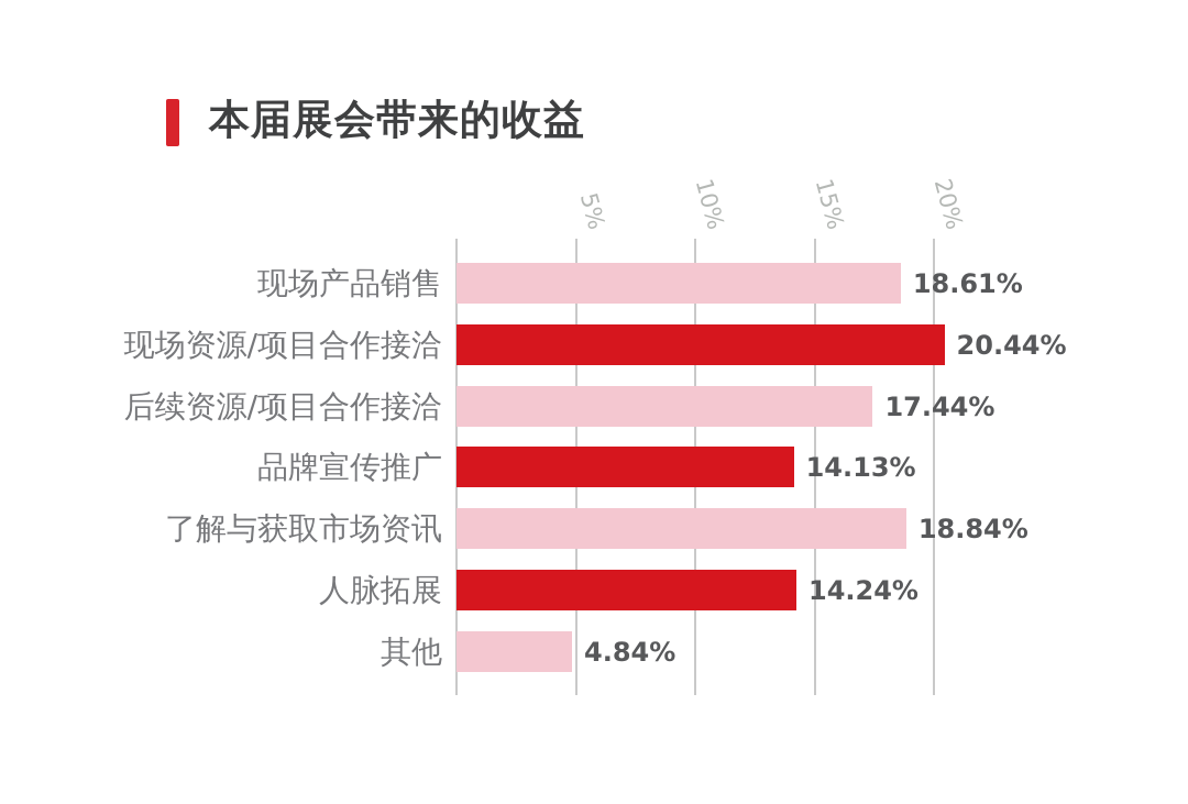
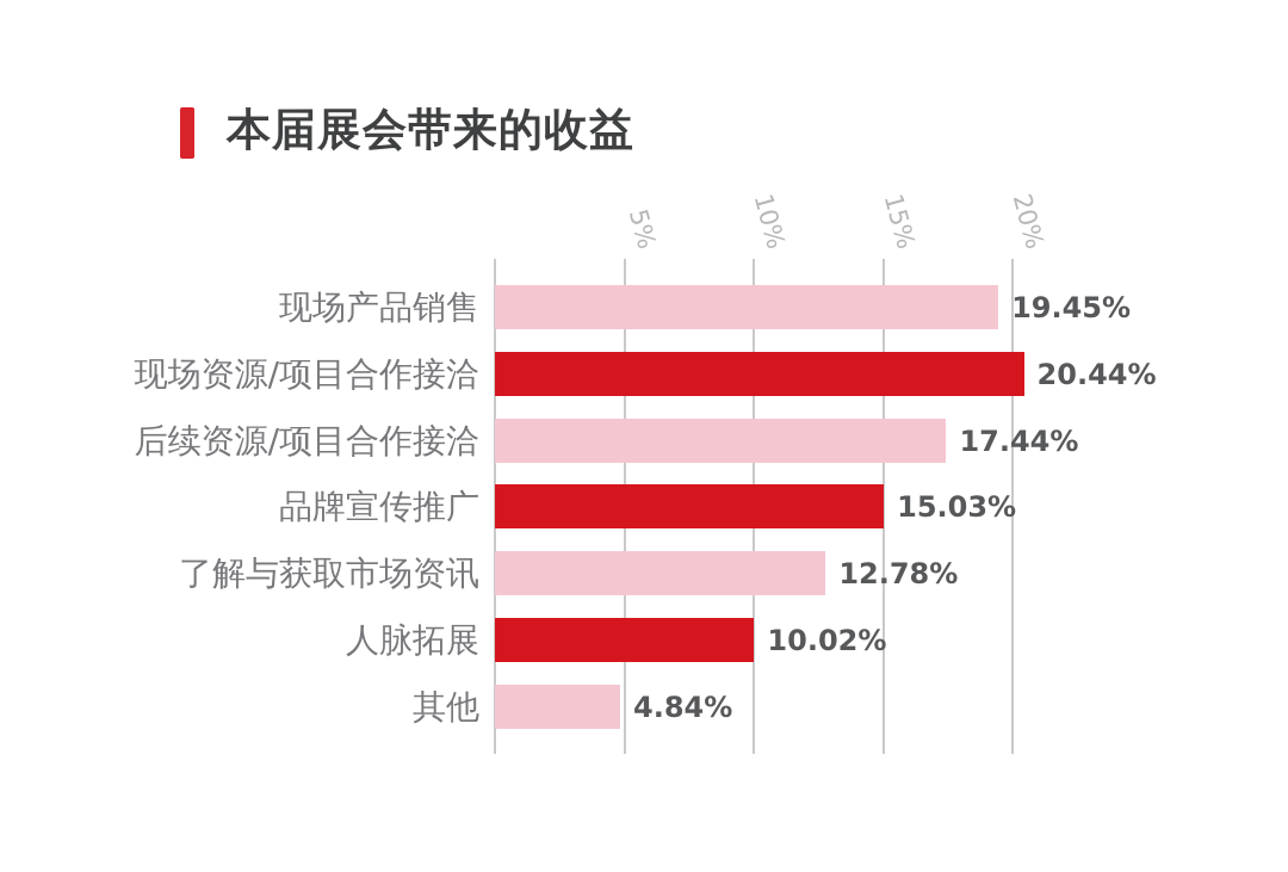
现场产品销售: 18.61% -> 19.45%
品牌宣传推广: 14.13% -> 15.03%
了解与获取市场资讯: 18.84% -> 12.78%
人脉拓展: 14.24% -> 10.02%
